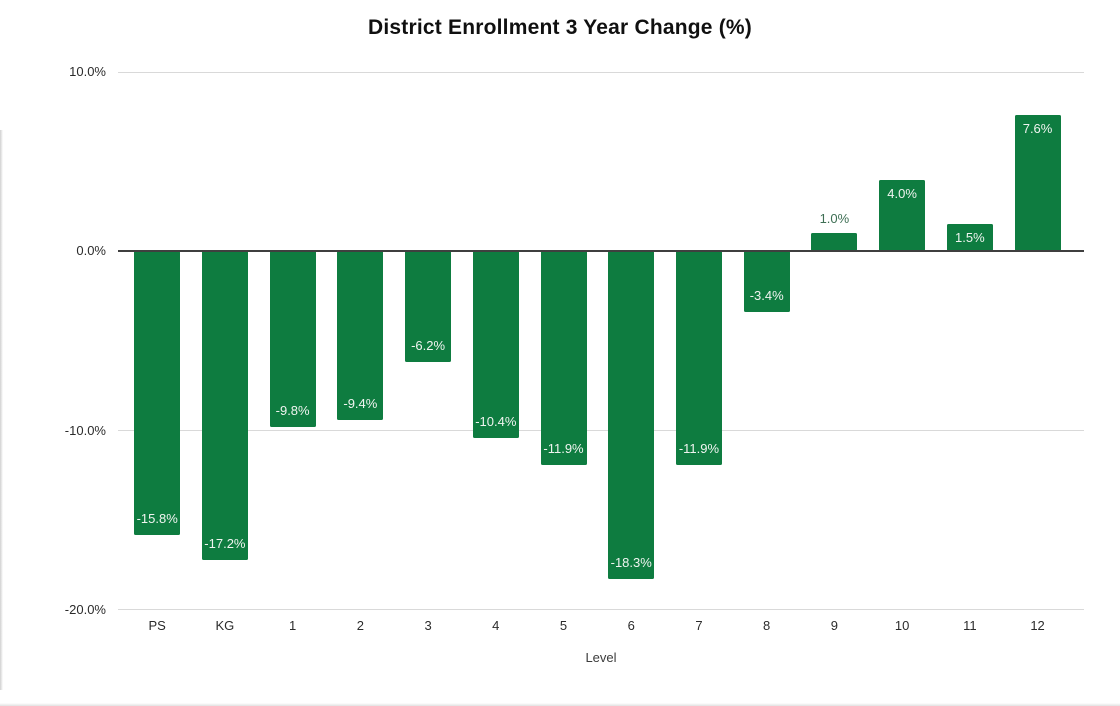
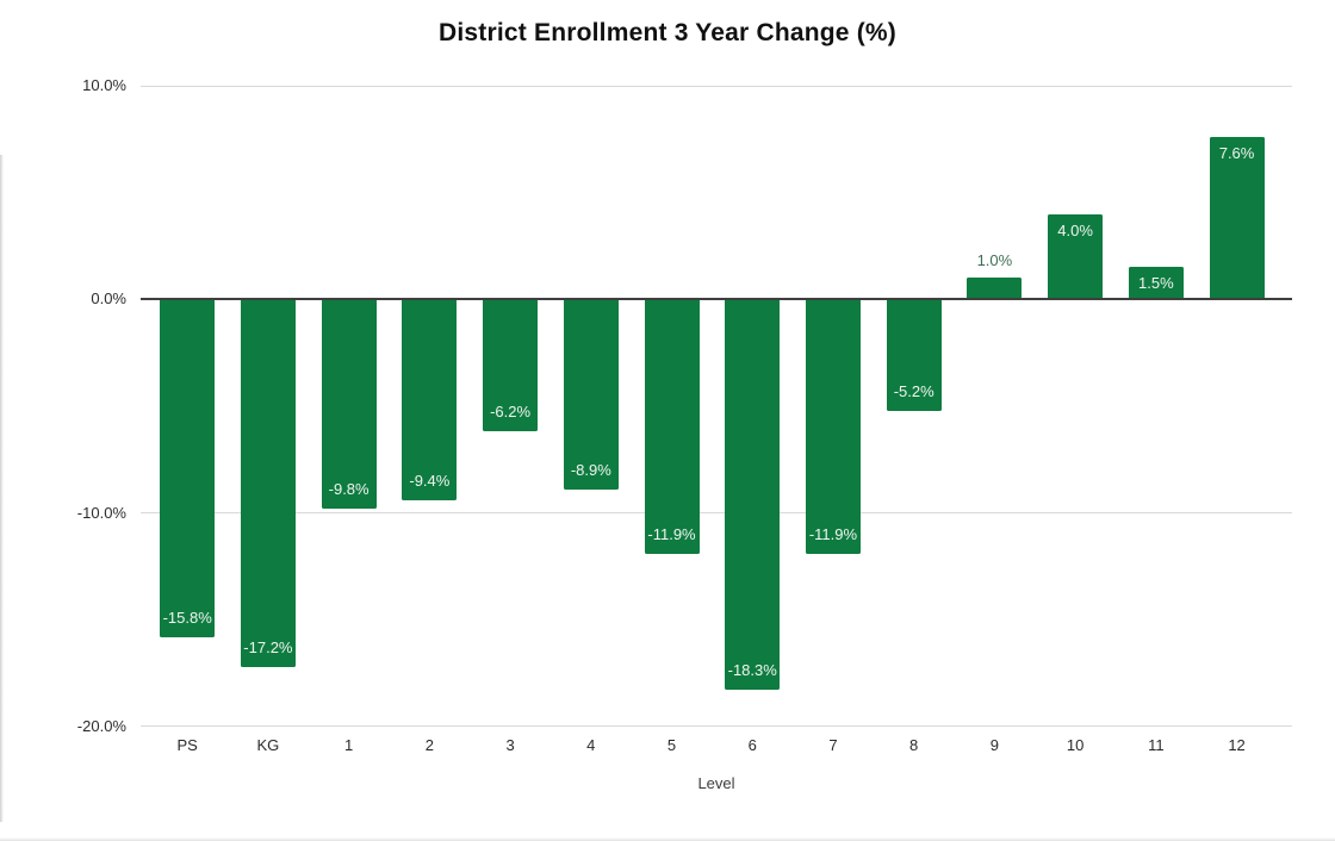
4: -10.4% -> -8.9%
8: -3.4% -> -5.2%
